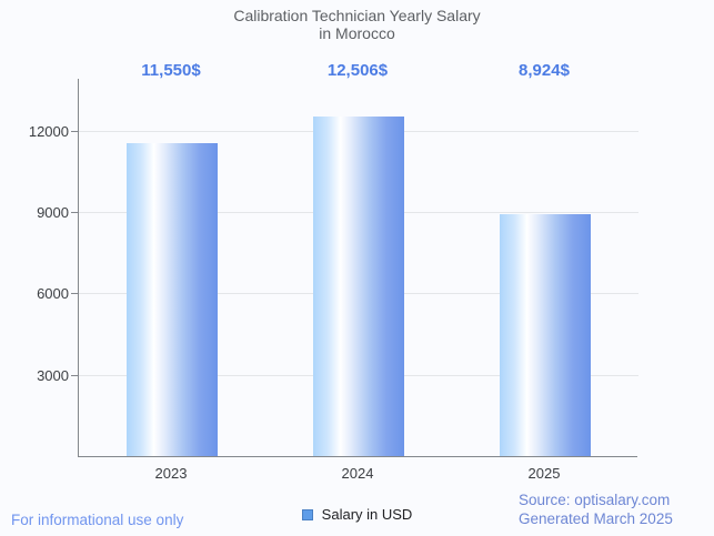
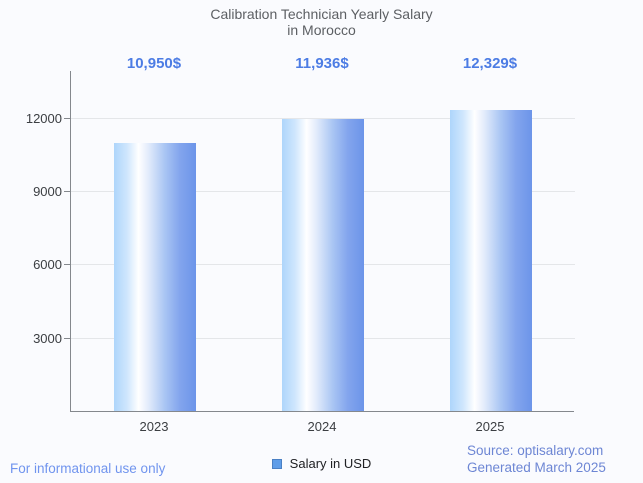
2023: 11,550 -> 10,950
2024: 12,506 -> 11,936
2025: 8,924 -> 12,329
